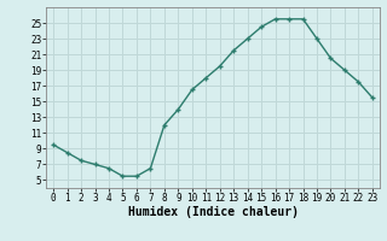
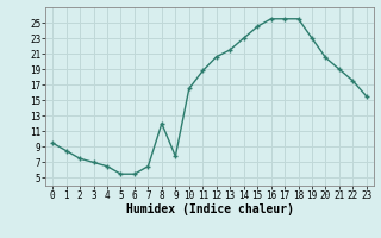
9: 14.0 -> 7.8
11: 18.0 -> 18.8
12: 19.5 -> 20.6
